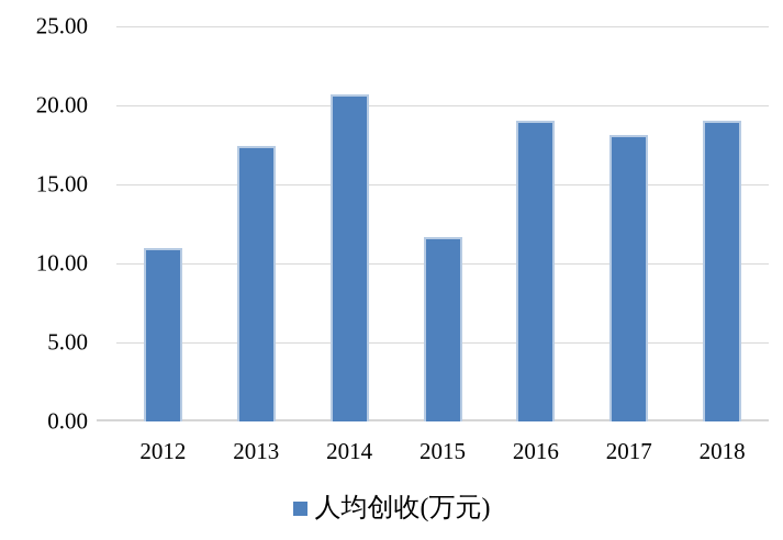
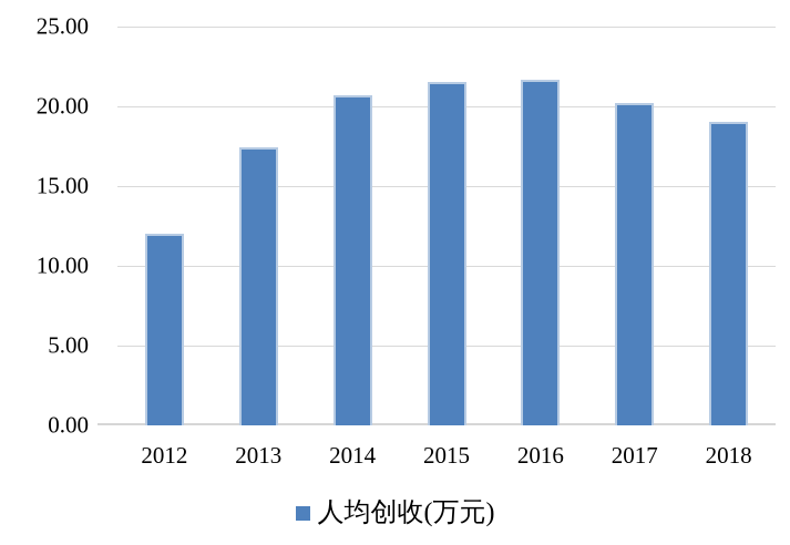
2012: 11.0 -> 12.0
2015: 11.7 -> 21.5
2016: 19.0 -> 21.7
2017: 18.1 -> 20.2
